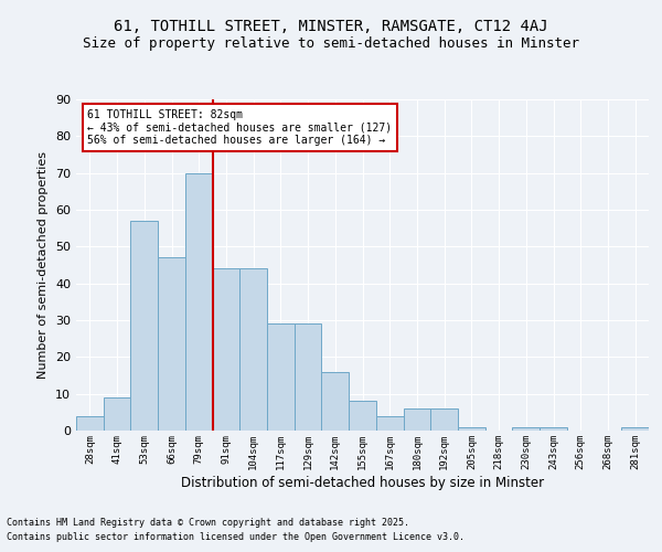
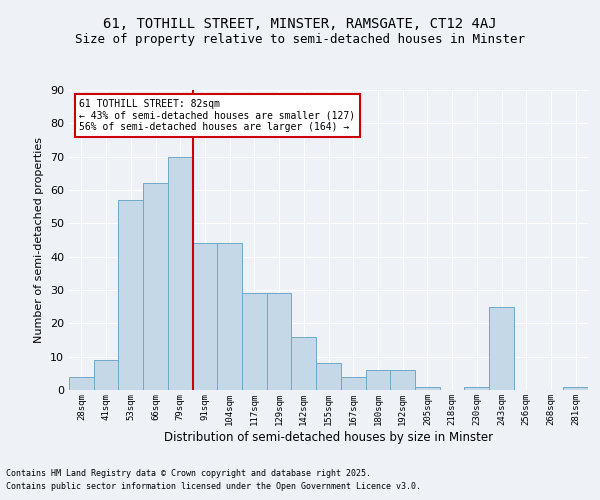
66sqm: 47 -> 62
243sqm: 1 -> 25
